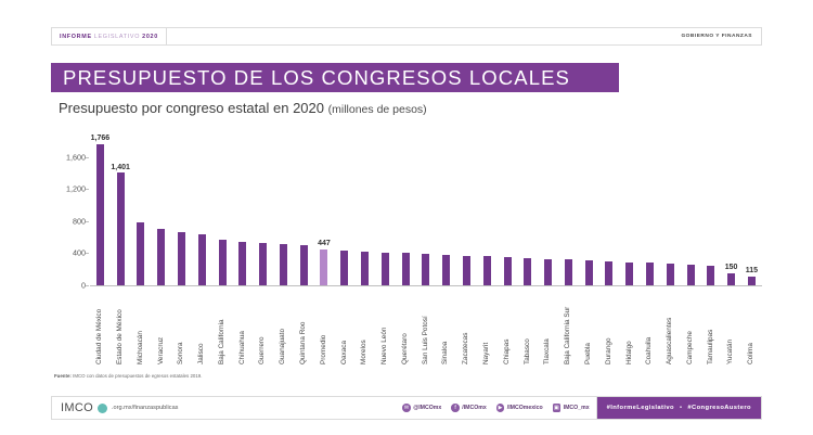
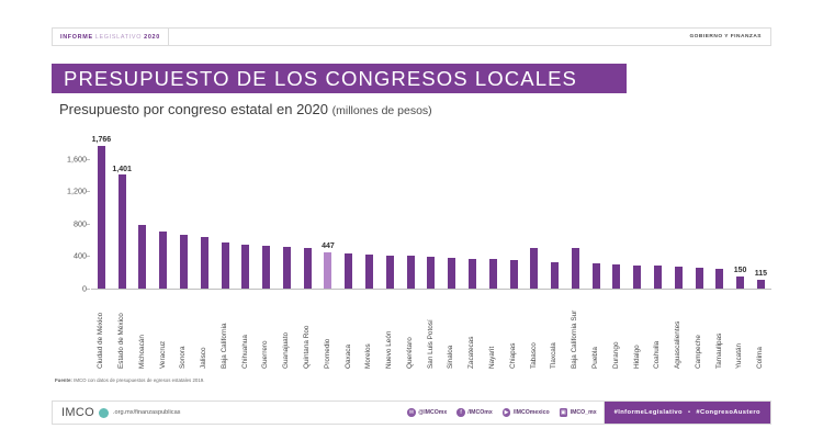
Tabasco: 300 -> 500
Baja California Sur: 300 -> 500
